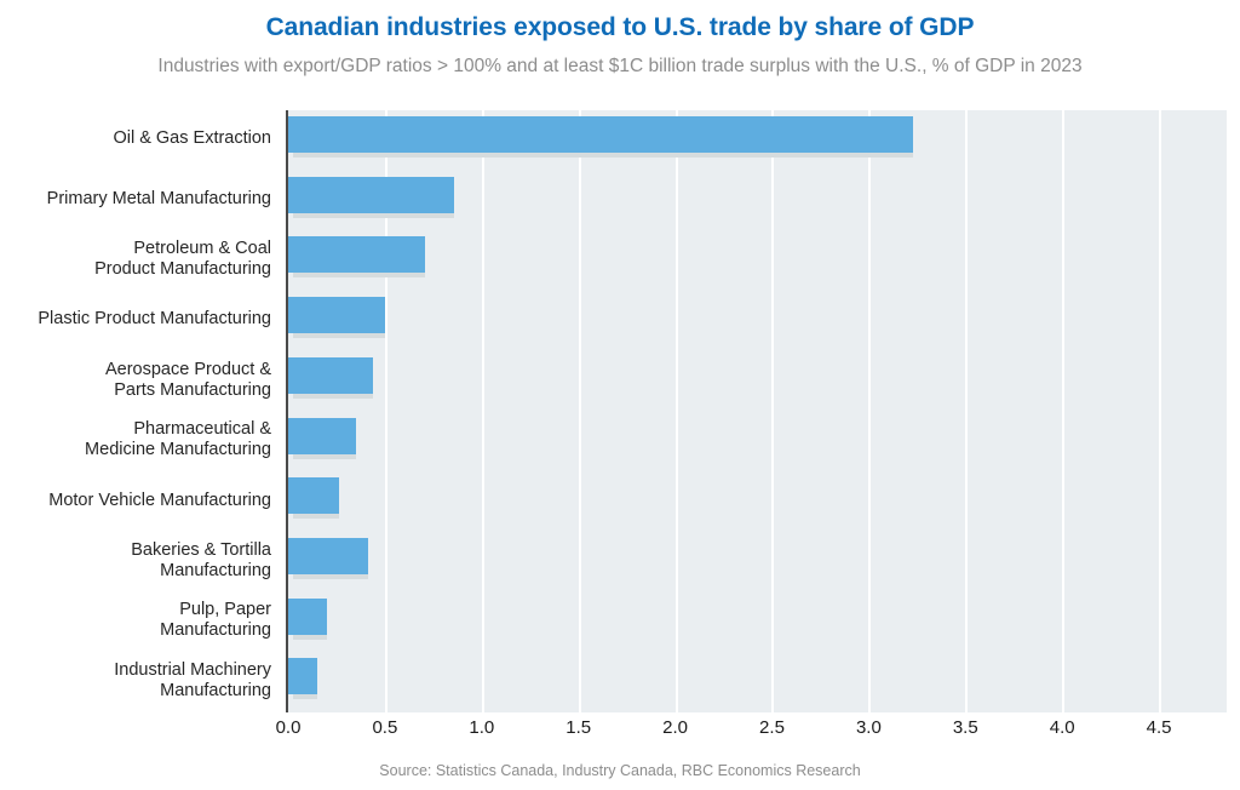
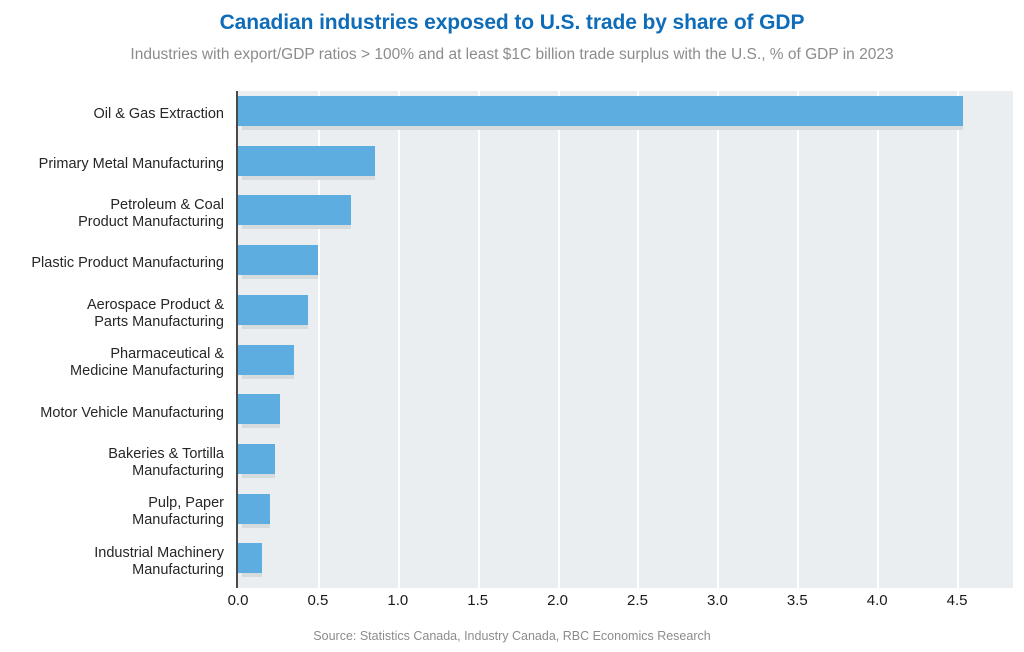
Oil & Gas Extraction: 3.23 -> 4.54
Bakeries & Tortilla Manufacturing: 0.41 -> 0.23
